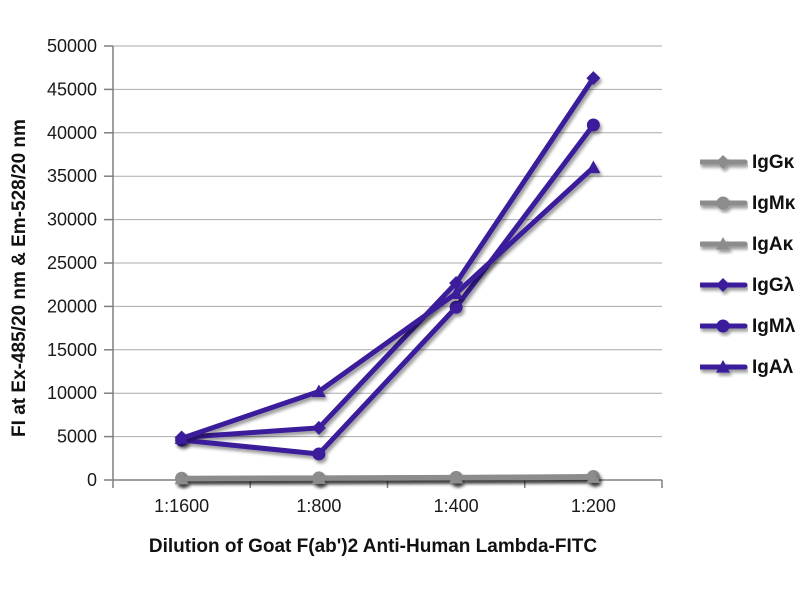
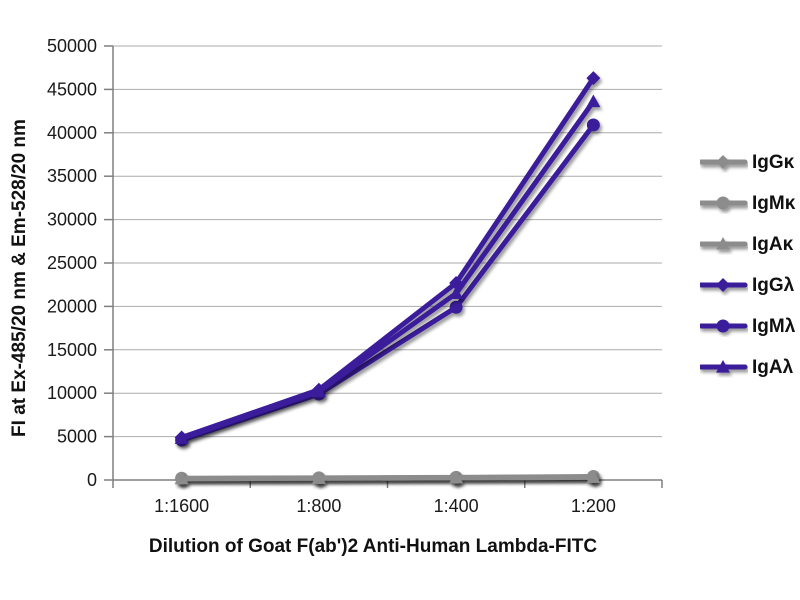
IgGλ/1:800: 6000 -> 10000
IgMλ/1:800: 3000 -> 10000
IgAλ/1:200: 36000 -> 44000
